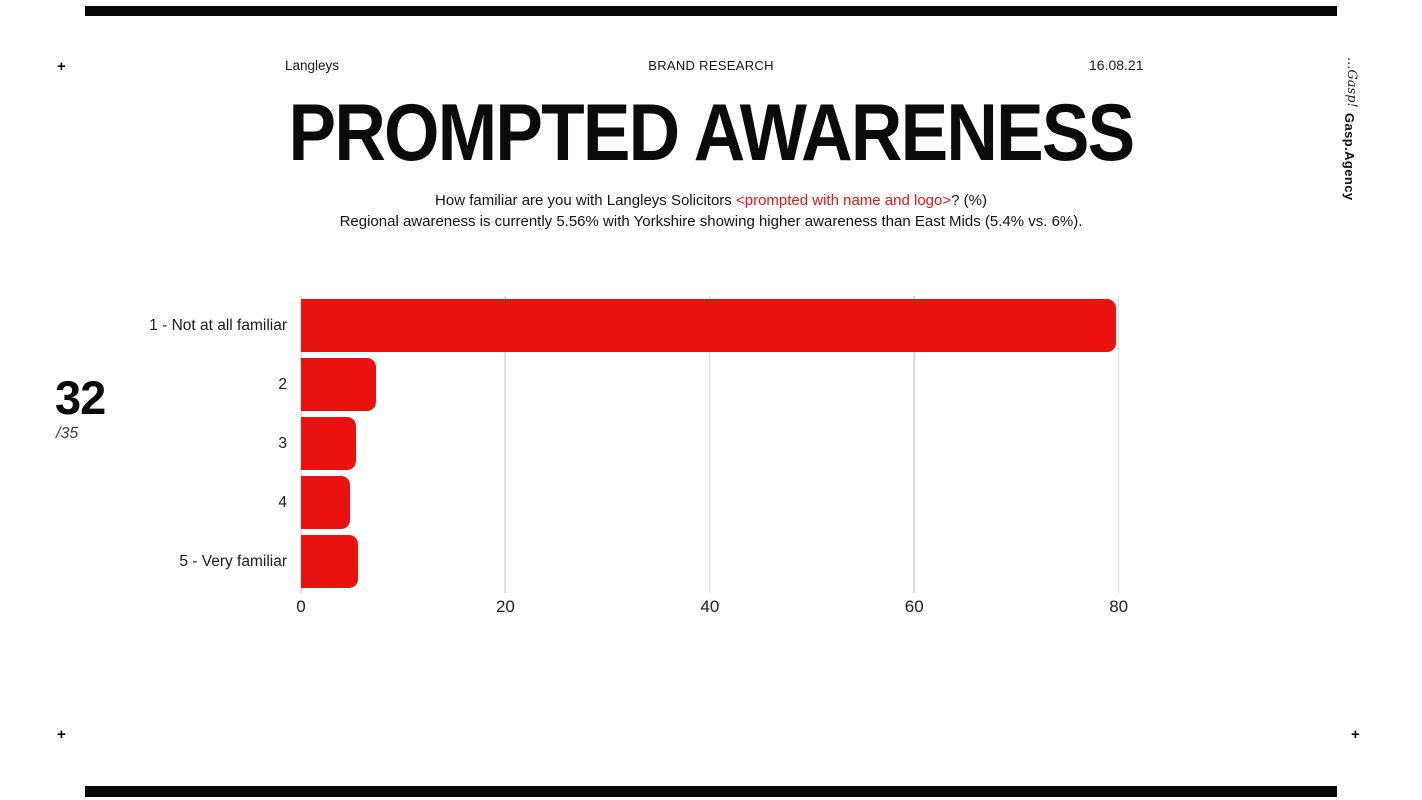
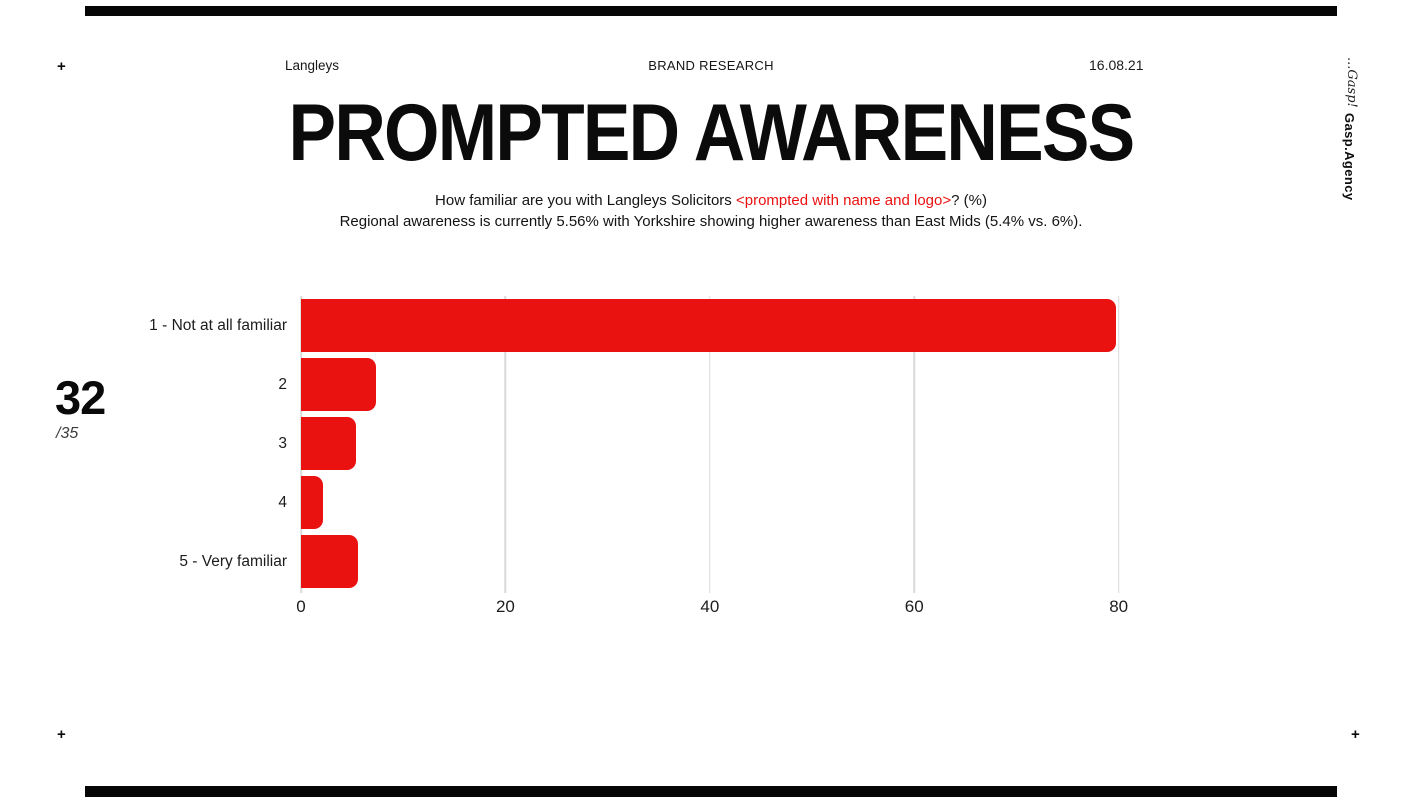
4: 4.8 -> 2.2
